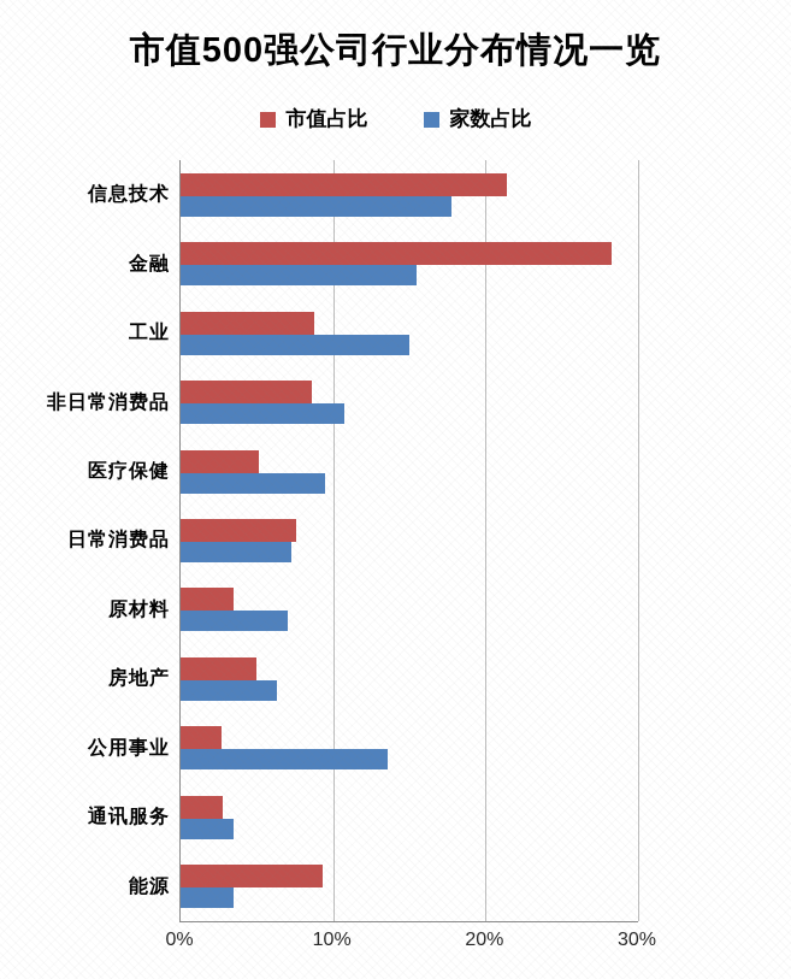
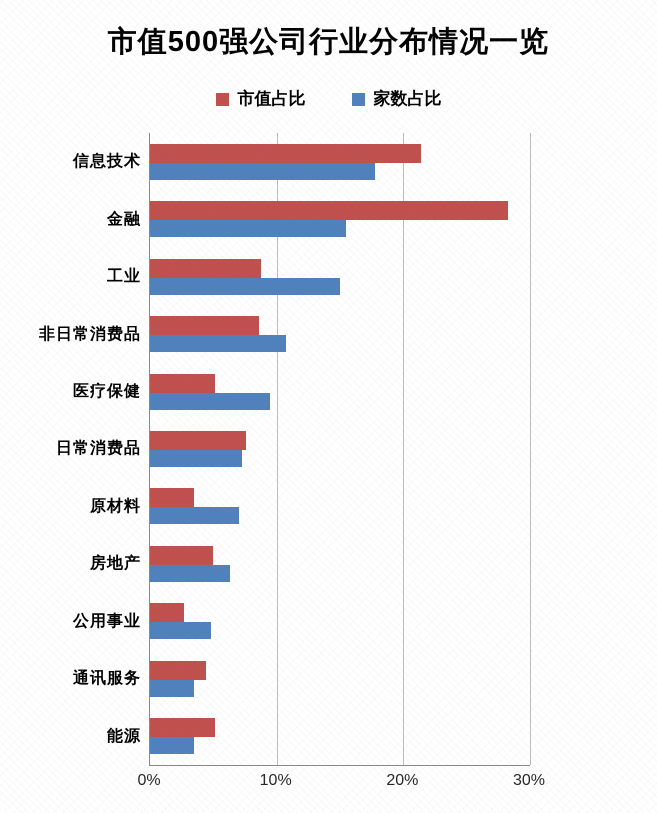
家数占比/公用事业: 13.6% -> 4.8%
市值占比/通讯服务: 2.8% -> 4.4%
市值占比/能源: 9.3% -> 5.1%
